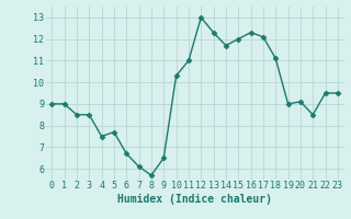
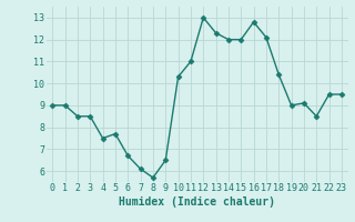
14: 11.7 -> 12.0
16: 12.3 -> 12.8
18: 11.1 -> 10.4
